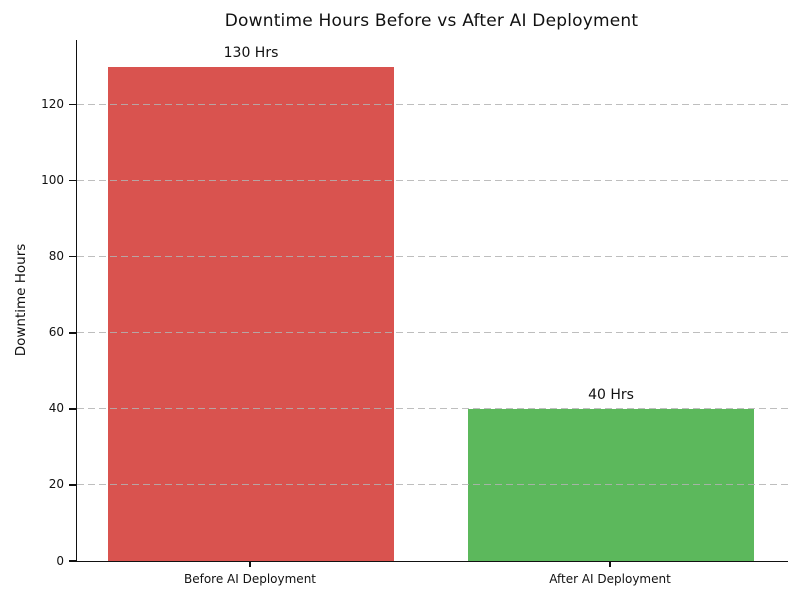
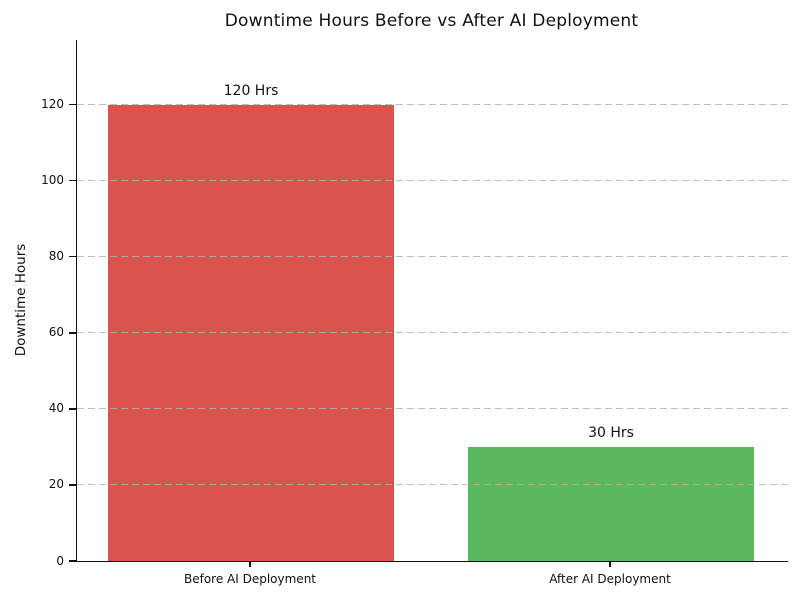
Before AI Deployment: 130 -> 120
After AI Deployment: 40 -> 30
